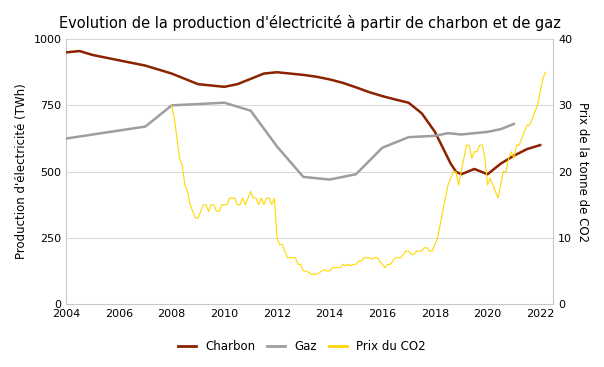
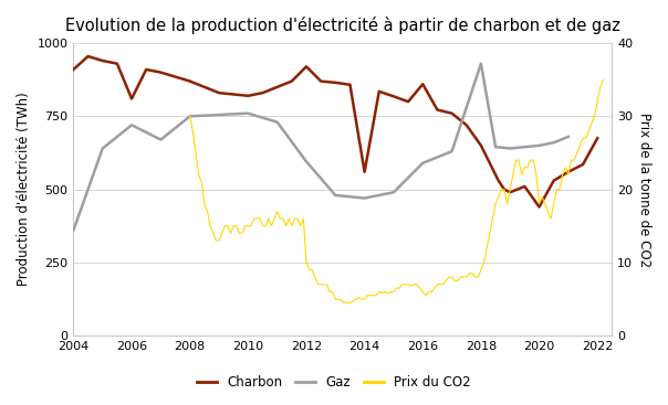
Charbon/2004: 950 -> 910
Gaz/2004: 625 -> 360
Charbon/2006: 920 -> 810
Gaz/2006: 655 -> 720
Charbon/2012: 875 -> 920
Charbon/2014: 848 -> 560
Charbon/2016: 785 -> 860
Gaz/2018: 635 -> 930
Charbon/2020: 490 -> 440
Charbon/2022: 600 -> 675
